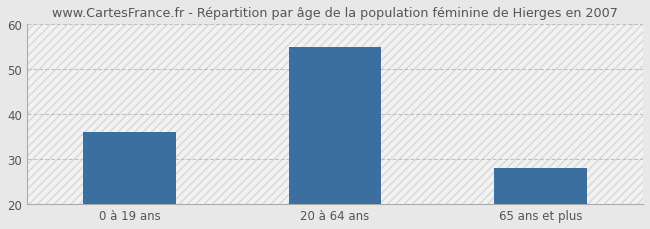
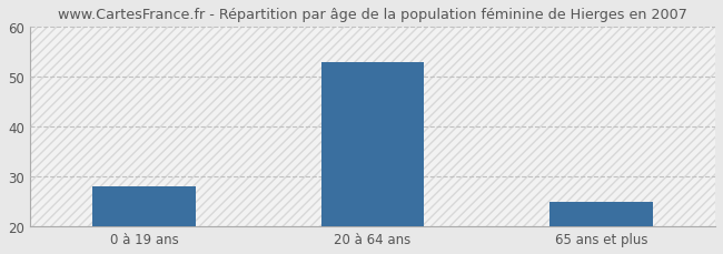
0 à 19 ans: 36 -> 28
20 à 64 ans: 55 -> 53
65 ans et plus: 28 -> 25
